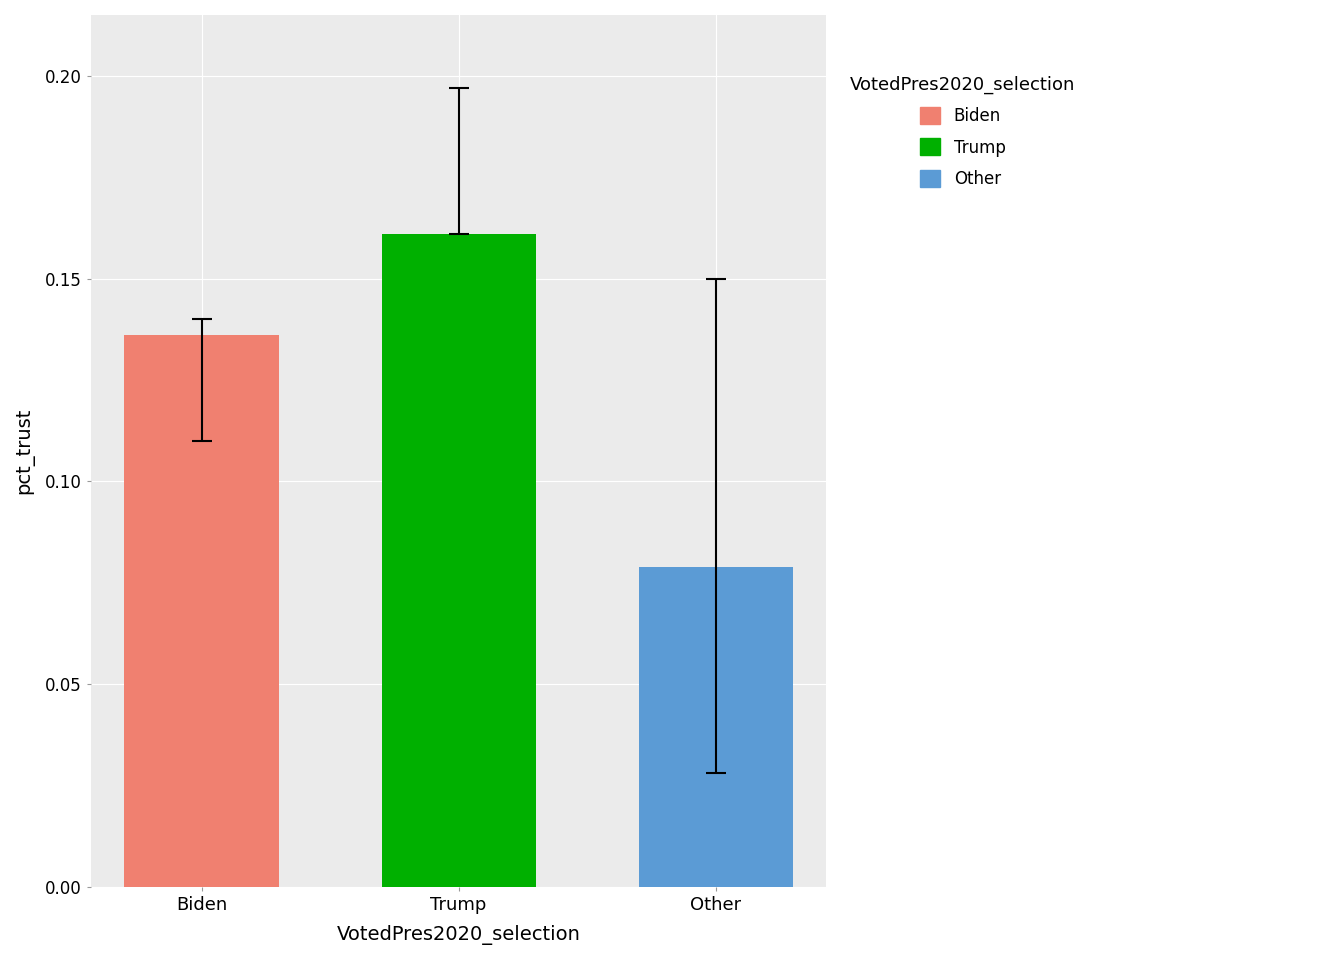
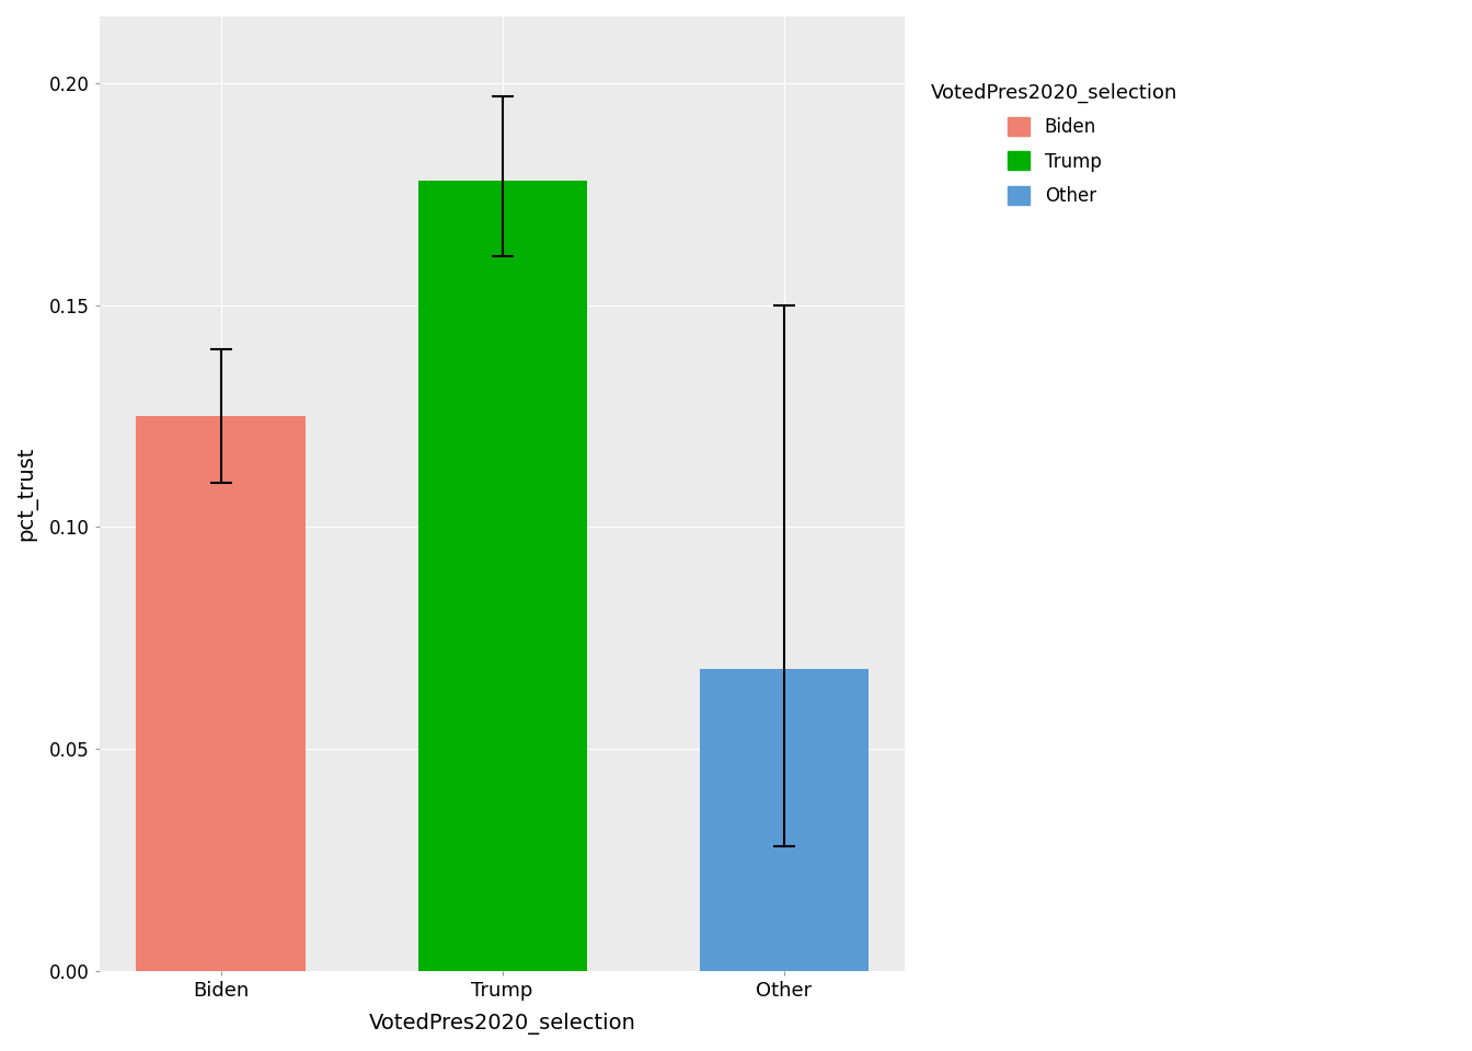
Biden: 0.136 -> 0.125
Trump: 0.161 -> 0.178
Other: 0.079 -> 0.068
